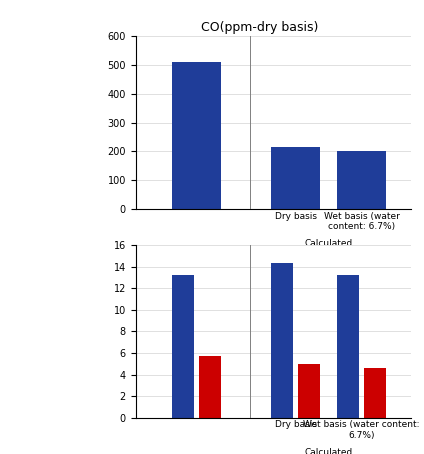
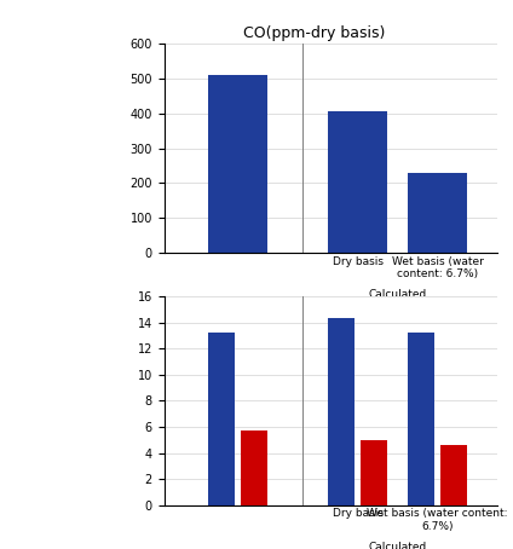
CO(ppm-dry basis)/Dry basis: 215 -> 405
CO(ppm-dry basis)/Wet basis (water content: 6.7%): 200 -> 230
